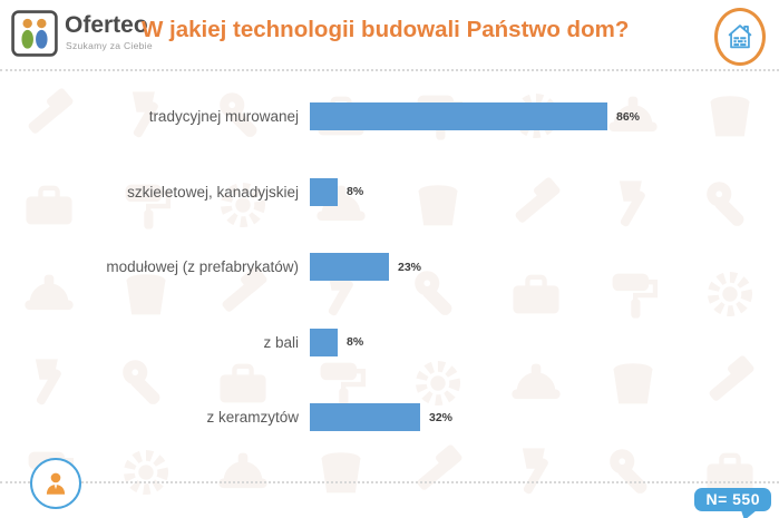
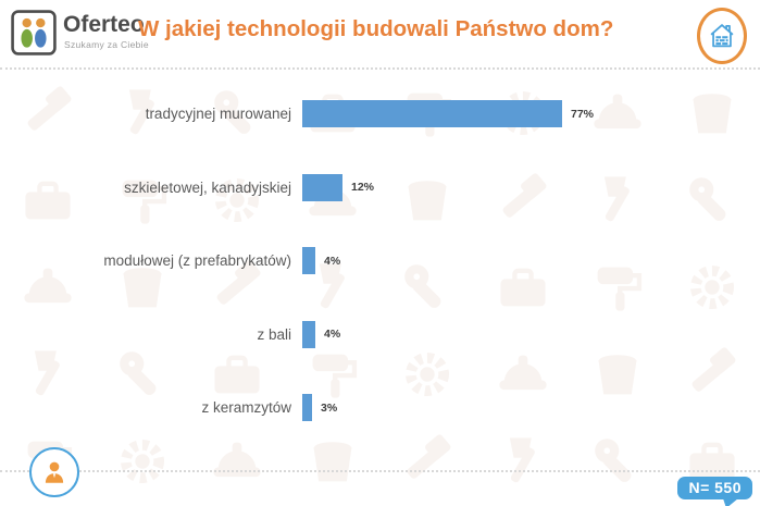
tradycyjnej murowanej: 86% -> 77%
szkieletowej, kanadyjskiej: 8% -> 12%
modułowej (z prefabrykatów): 23% -> 4%
z bali: 8% -> 4%
z keramzytów: 32% -> 3%
